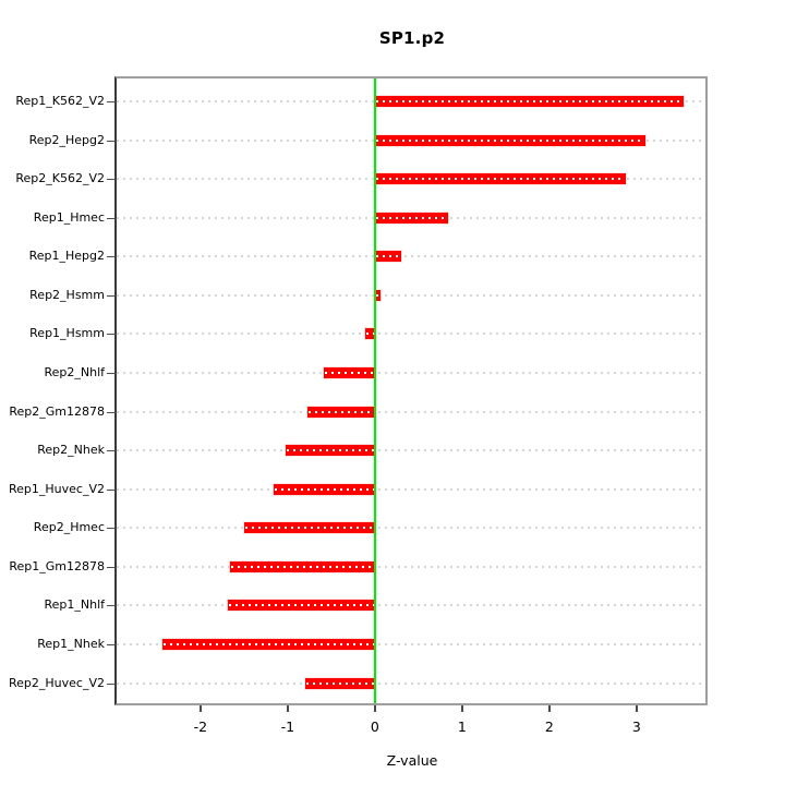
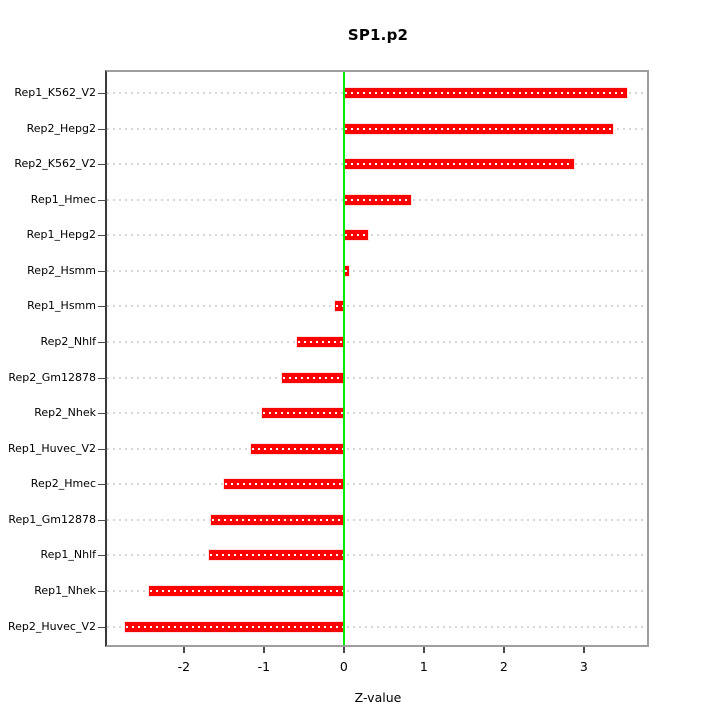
Rep2_Hepg2: 3.1 -> 3.4
Rep2_Huvec_V2: -0.8 -> -2.7
